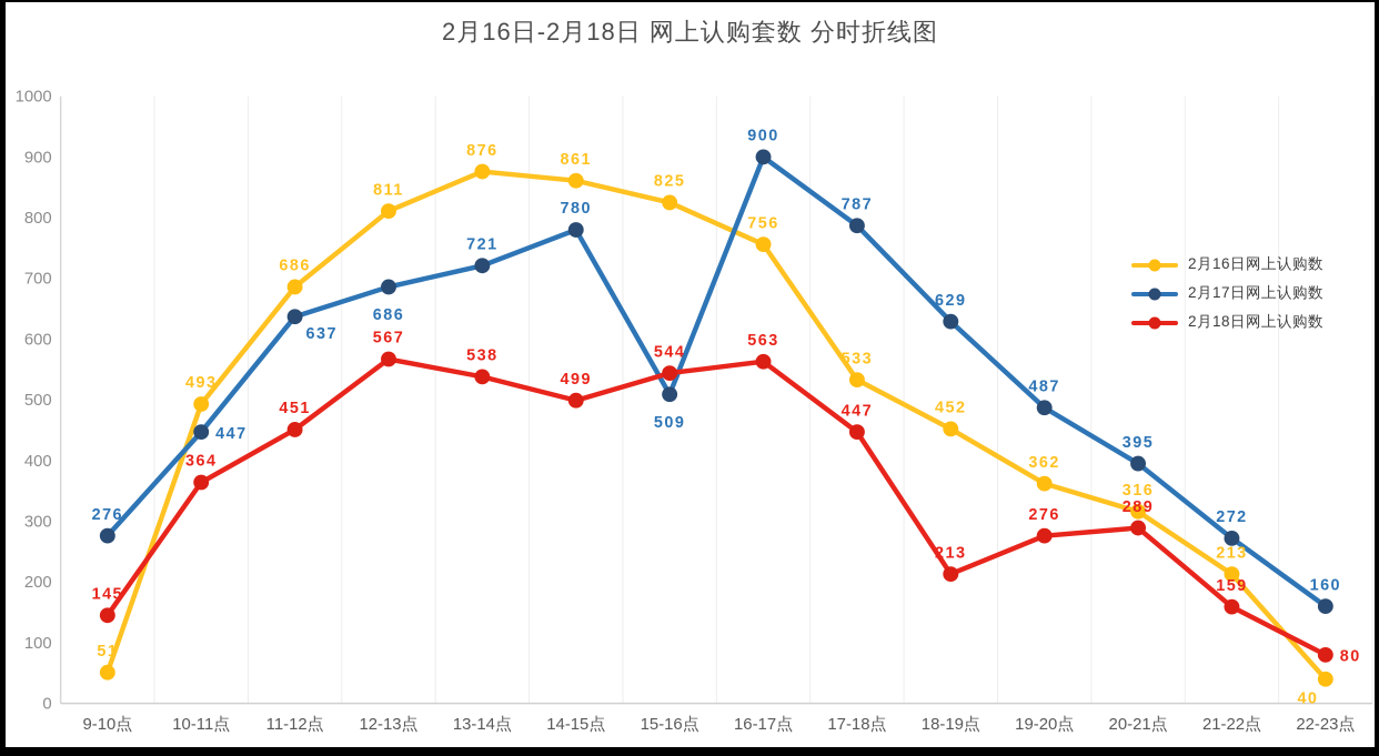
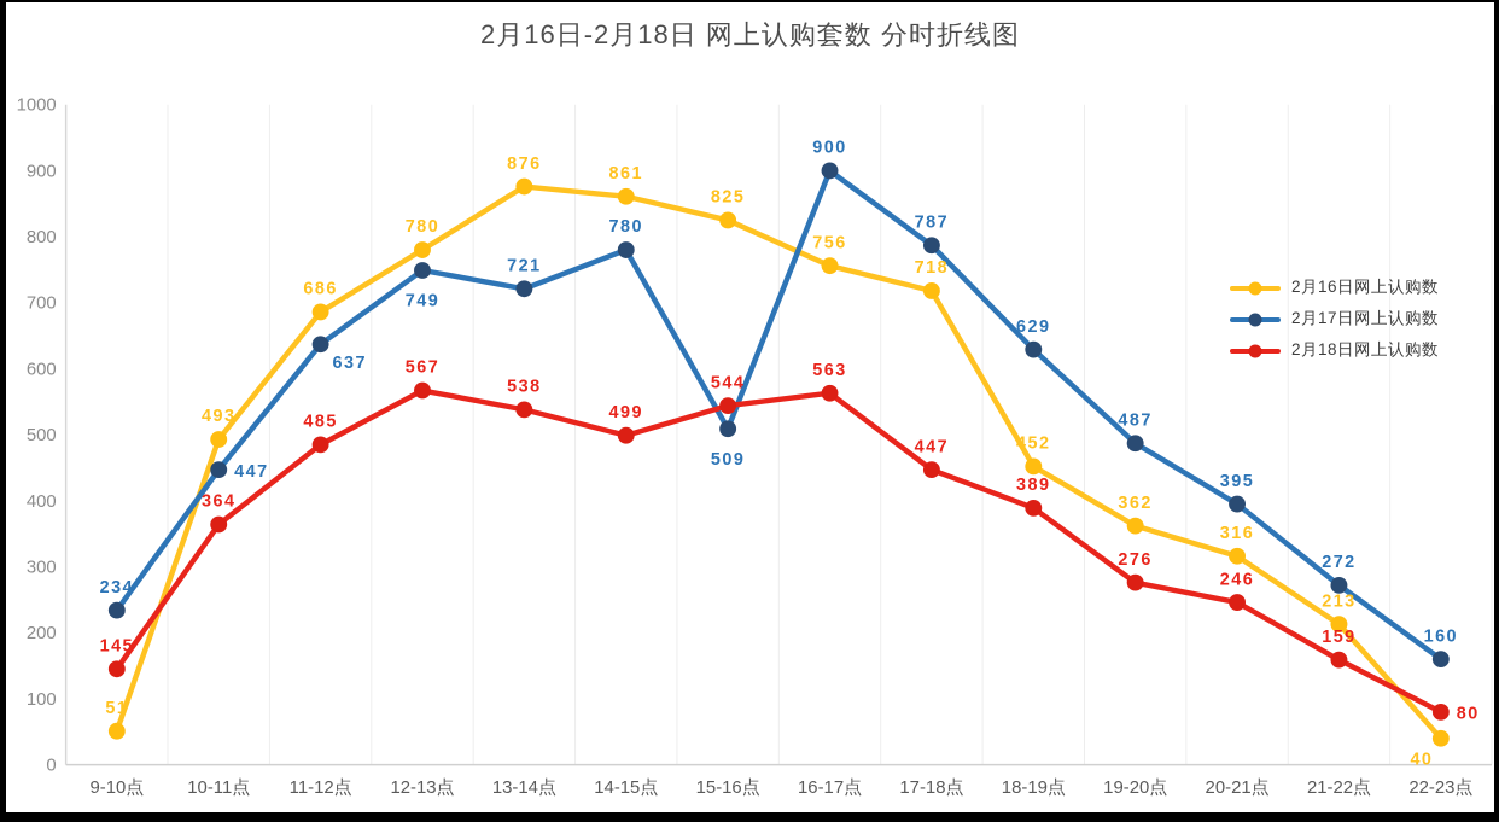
2月17日网上认购数/9-10点: 276 -> 234
2月18日网上认购数/11-12点: 451 -> 485
2月16日网上认购数/12-13点: 811 -> 780
2月17日网上认购数/12-13点: 686 -> 749
2月16日网上认购数/17-18点: 533 -> 718
2月18日网上认购数/18-19点: 213 -> 389
2月18日网上认购数/20-21点: 289 -> 246
